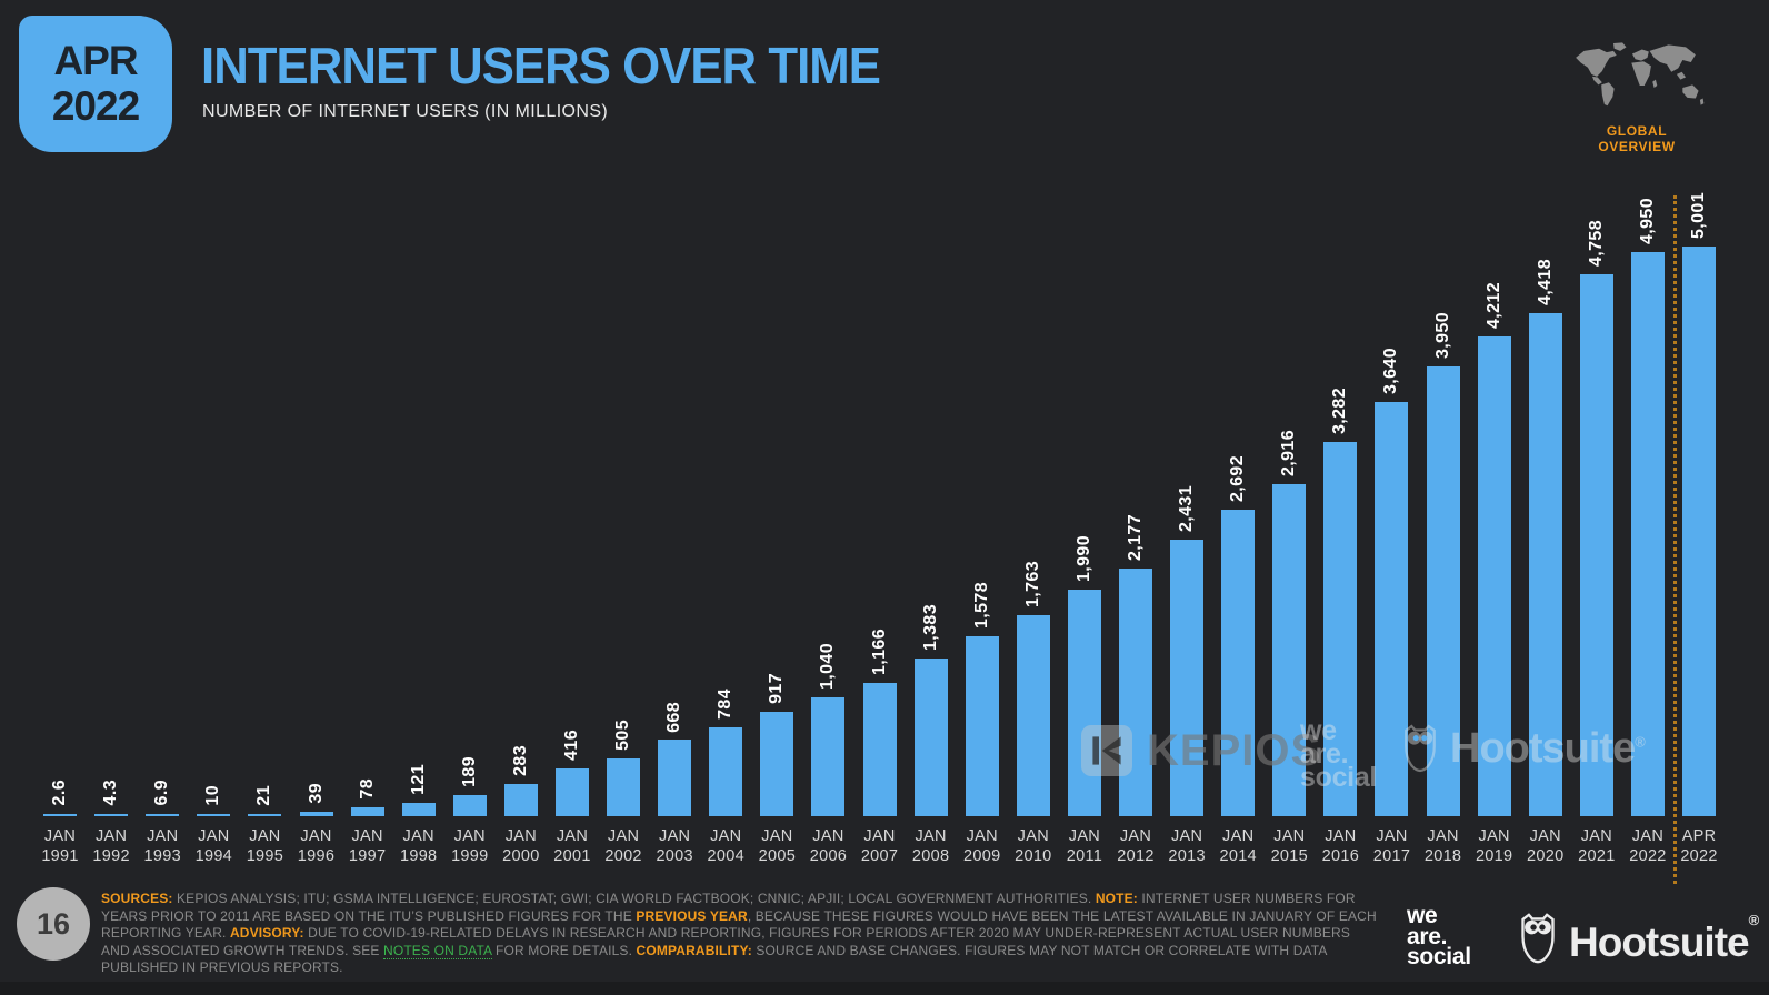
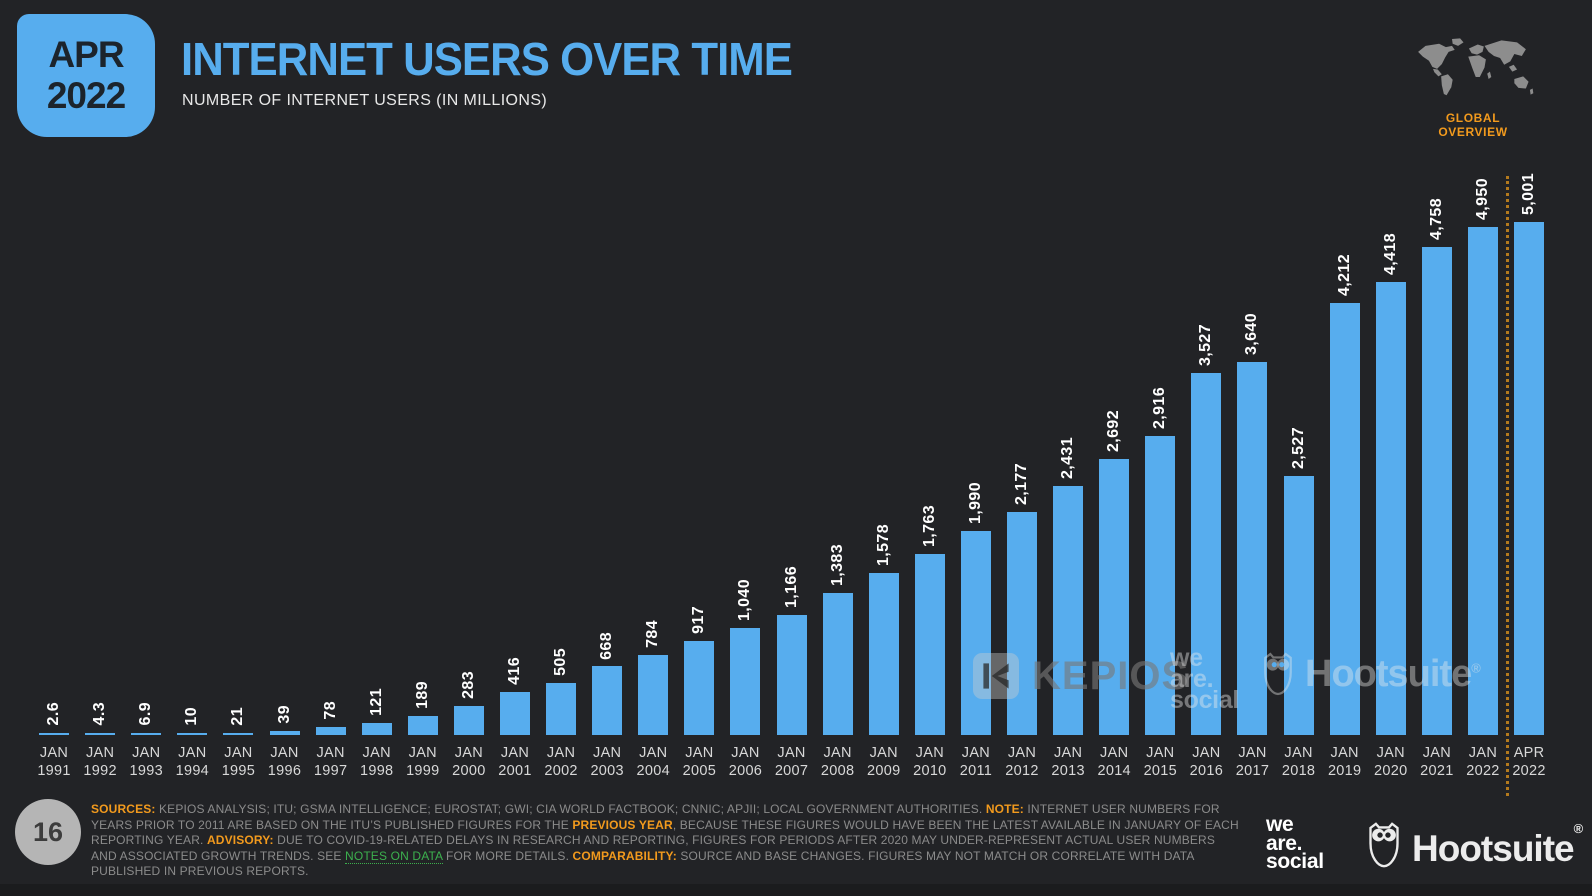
JAN 2016: 3,282 -> 3,527
JAN 2018: 3,950 -> 2,527
